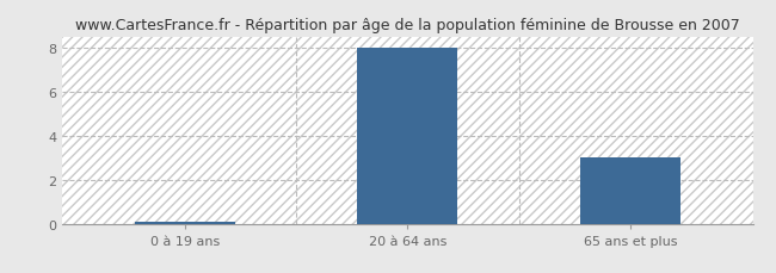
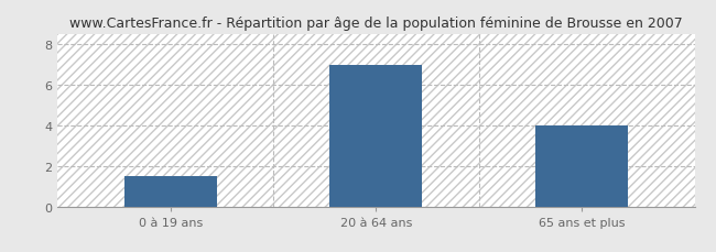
0 à 19 ans: 0.1 -> 1.5
20 à 64 ans: 8.0 -> 7.0
65 ans et plus: 3.0 -> 4.0
